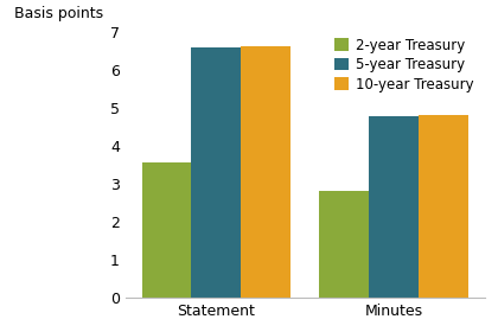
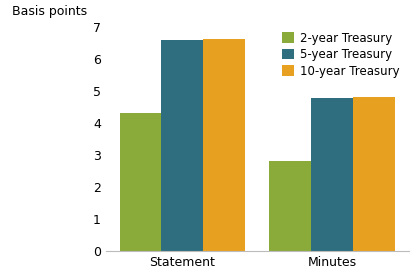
2-year Treasury/Statement: 3.57 -> 4.30
